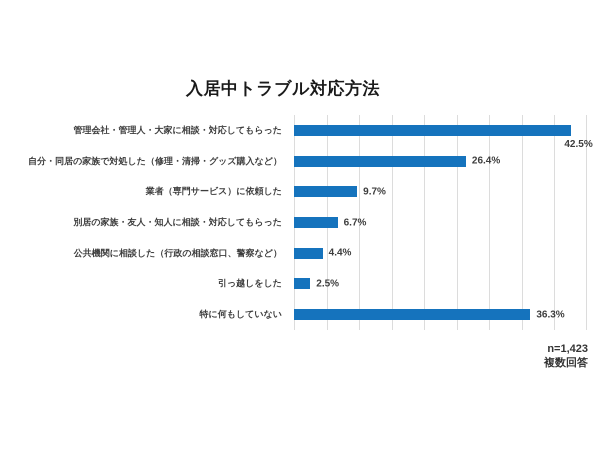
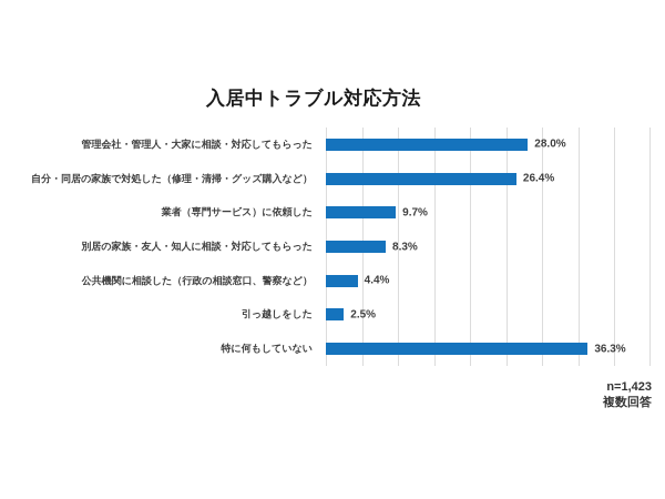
管理会社・管理人・大家に相談・対応してもらった: 42.5% -> 28.0%
別居の家族・友人・知人に相談・対応してもらった: 6.7% -> 8.3%
